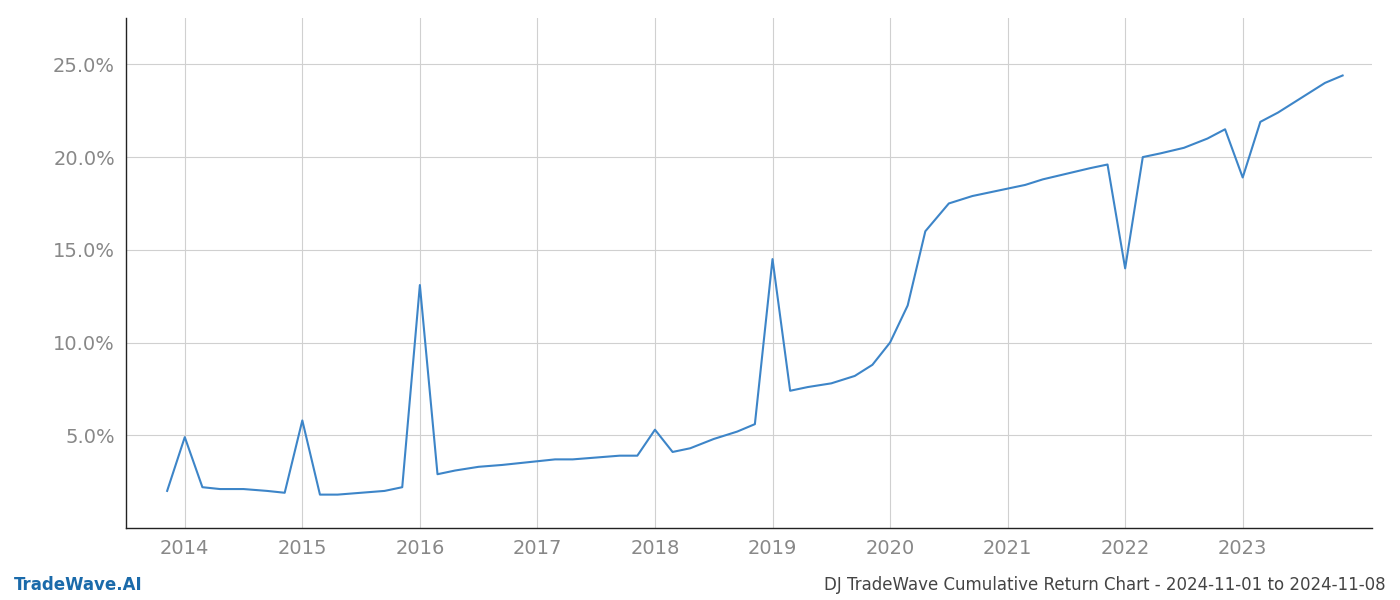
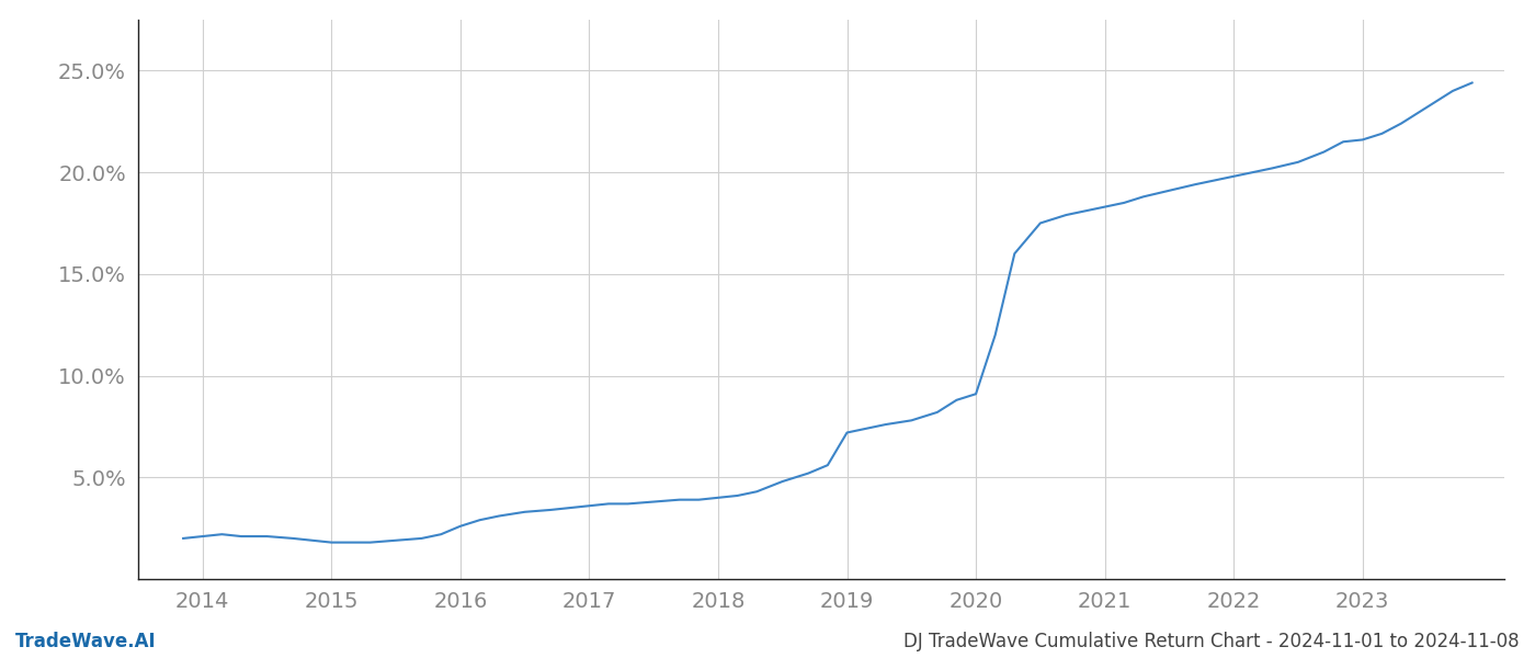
2014: 4.9% -> 2.1%
2015: 5.8% -> 1.8%
2016: 13.1% -> 2.6%
2018: 5.3% -> 4.0%
2019: 14.5% -> 7.2%
2020: 10.0% -> 9.1%
2022: 14.0% -> 19.8%
2023: 18.9% -> 21.6%
